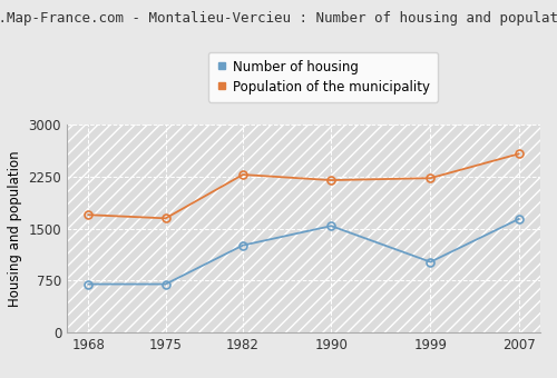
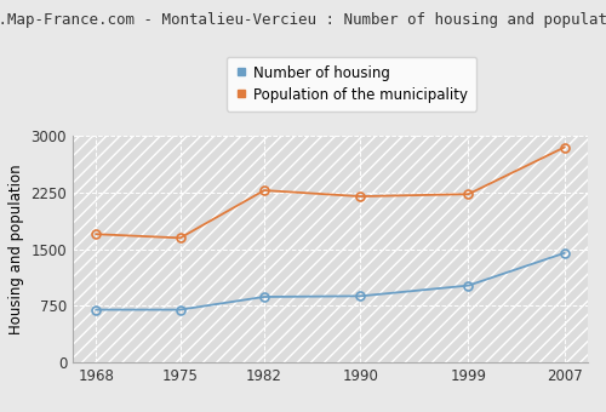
Number of housing/1982: 1260 -> 870
Number of housing/1990: 1540 -> 880
Number of housing/2007: 1640 -> 1450
Population of the municipality/2007: 2580 -> 2850
